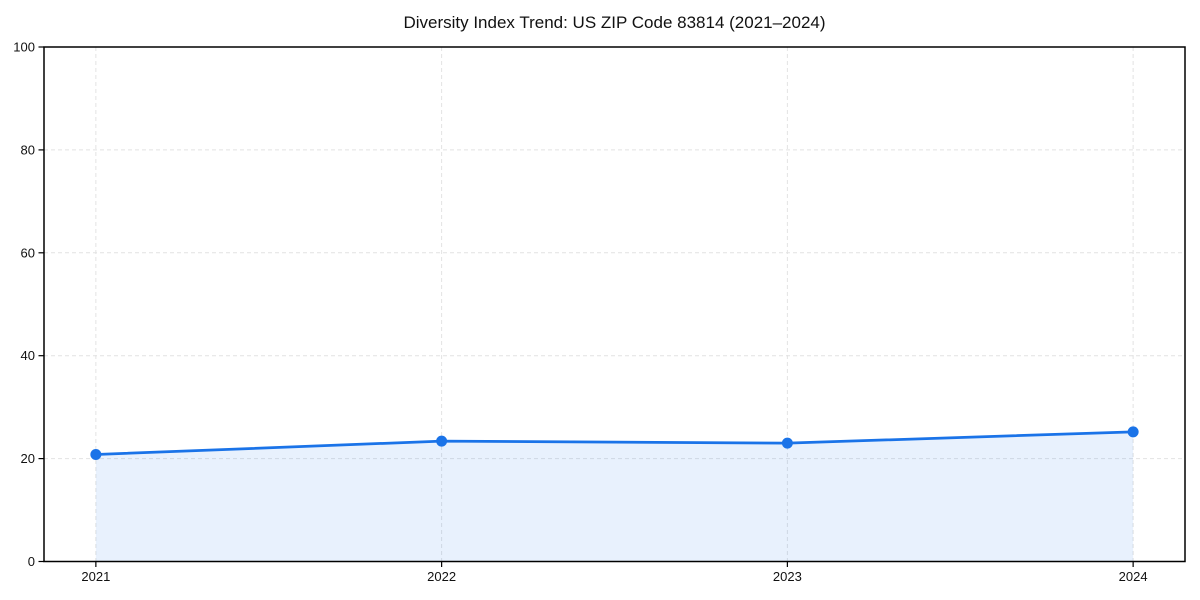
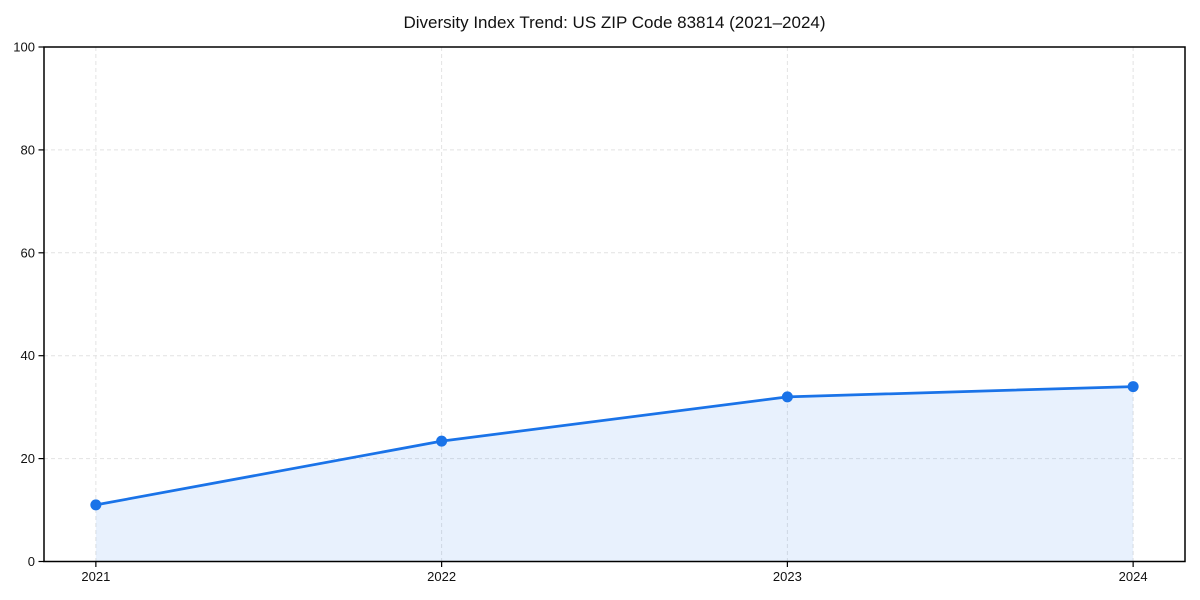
2021: 21 -> 11
2023: 23 -> 32
2024: 25 -> 34
